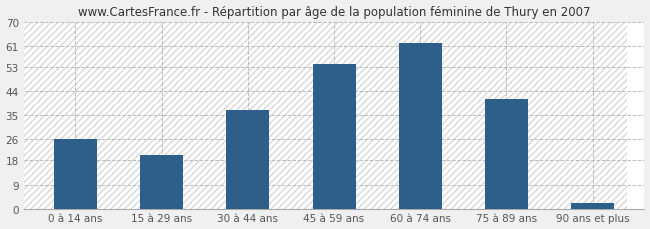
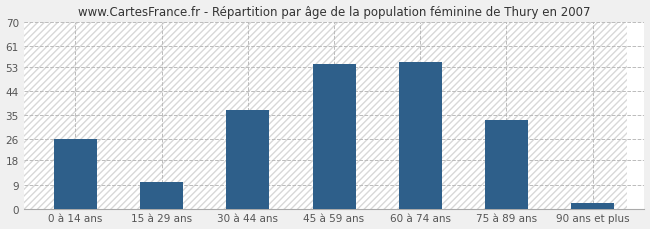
15 à 29 ans: 20 -> 10
60 à 74 ans: 62 -> 55
75 à 89 ans: 41 -> 33
